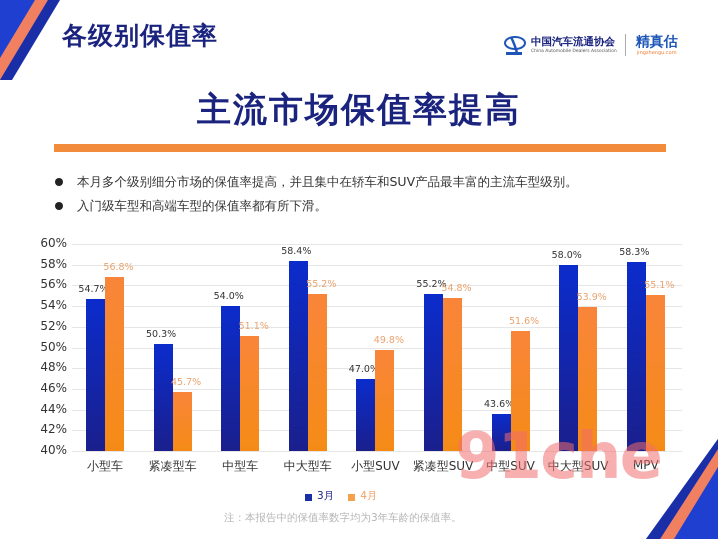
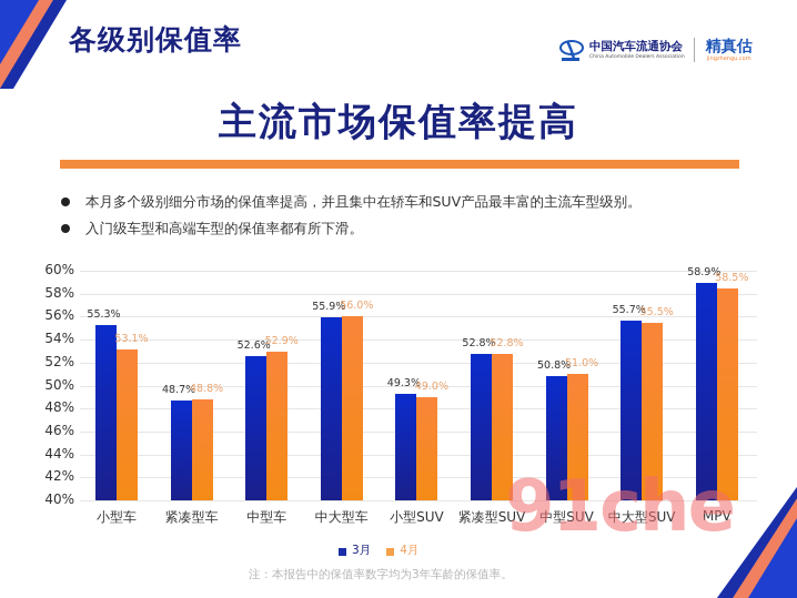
3月/小型车: 54.7% -> 55.3%
4月/小型车: 56.8% -> 53.1%
3月/紧凑型车: 50.3% -> 48.7%
4月/紧凑型车: 45.7% -> 48.8%
3月/中型车: 54.0% -> 52.6%
4月/中型车: 51.1% -> 52.9%
3月/中大型车: 58.4% -> 55.9%
4月/中大型车: 55.2% -> 56.0%
3月/小型SUV: 47.0% -> 49.3%
4月/小型SUV: 49.8% -> 49.0%
3月/紧凑型SUV: 55.2% -> 52.8%
4月/紧凑型SUV: 54.8% -> 52.8%
3月/中型SUV: 43.6% -> 50.8%
4月/中型SUV: 51.6% -> 51.0%
3月/中大型SUV: 58.0% -> 55.7%
4月/中大型SUV: 53.9% -> 55.5%
3月/MPV: 58.3% -> 58.9%
4月/MPV: 55.1% -> 58.5%
